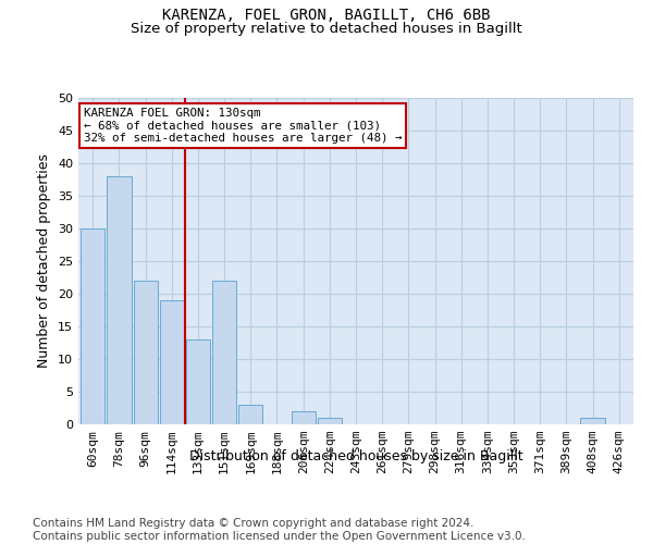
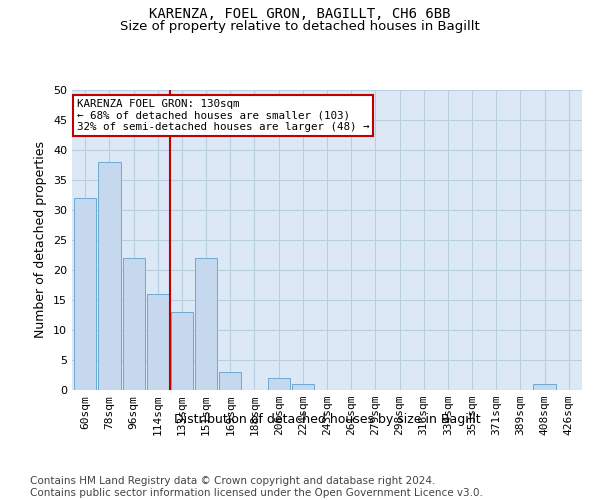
60sqm: 30 -> 32
114sqm: 19 -> 16
